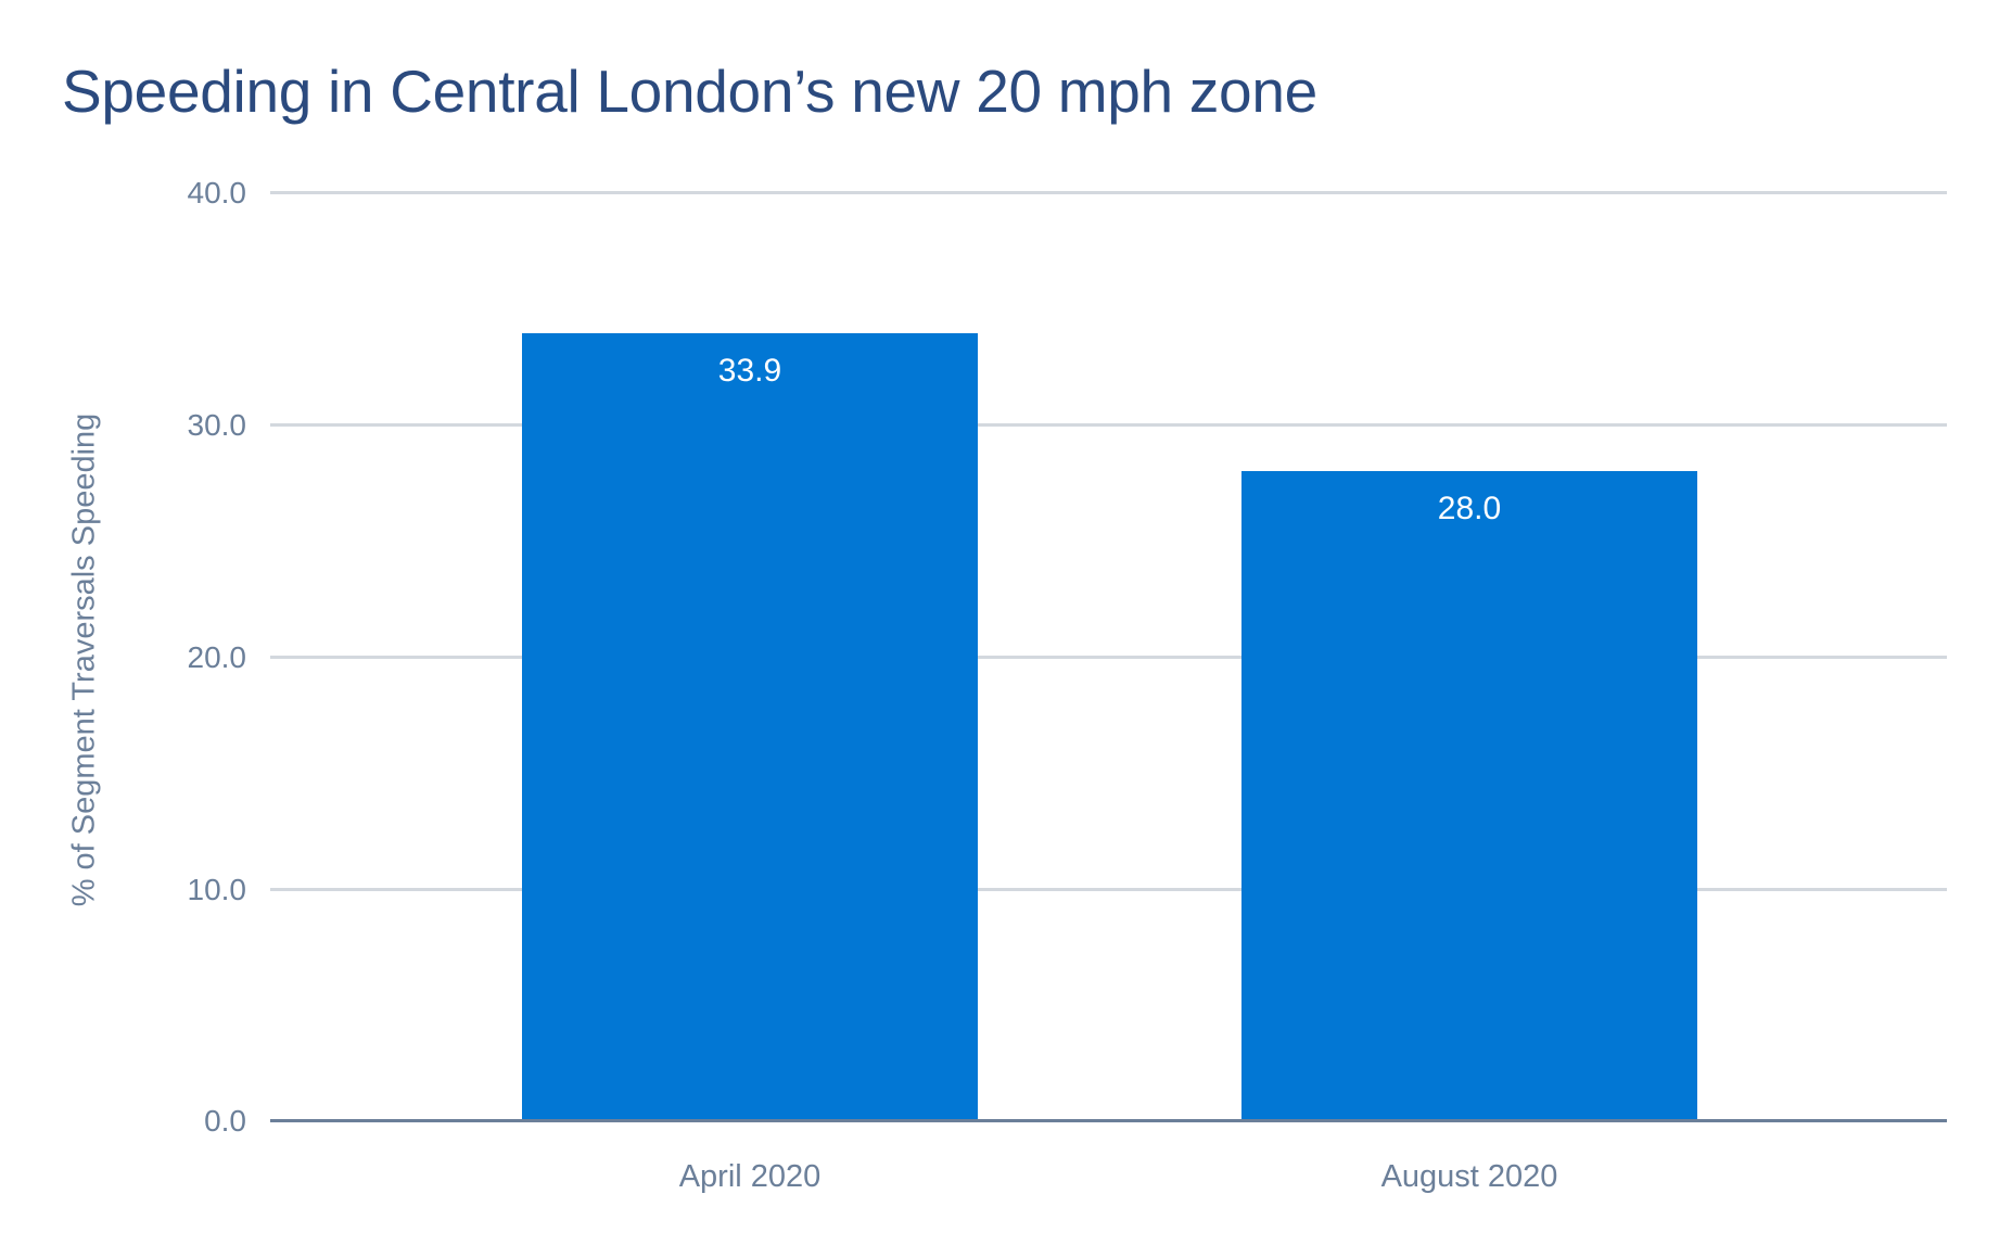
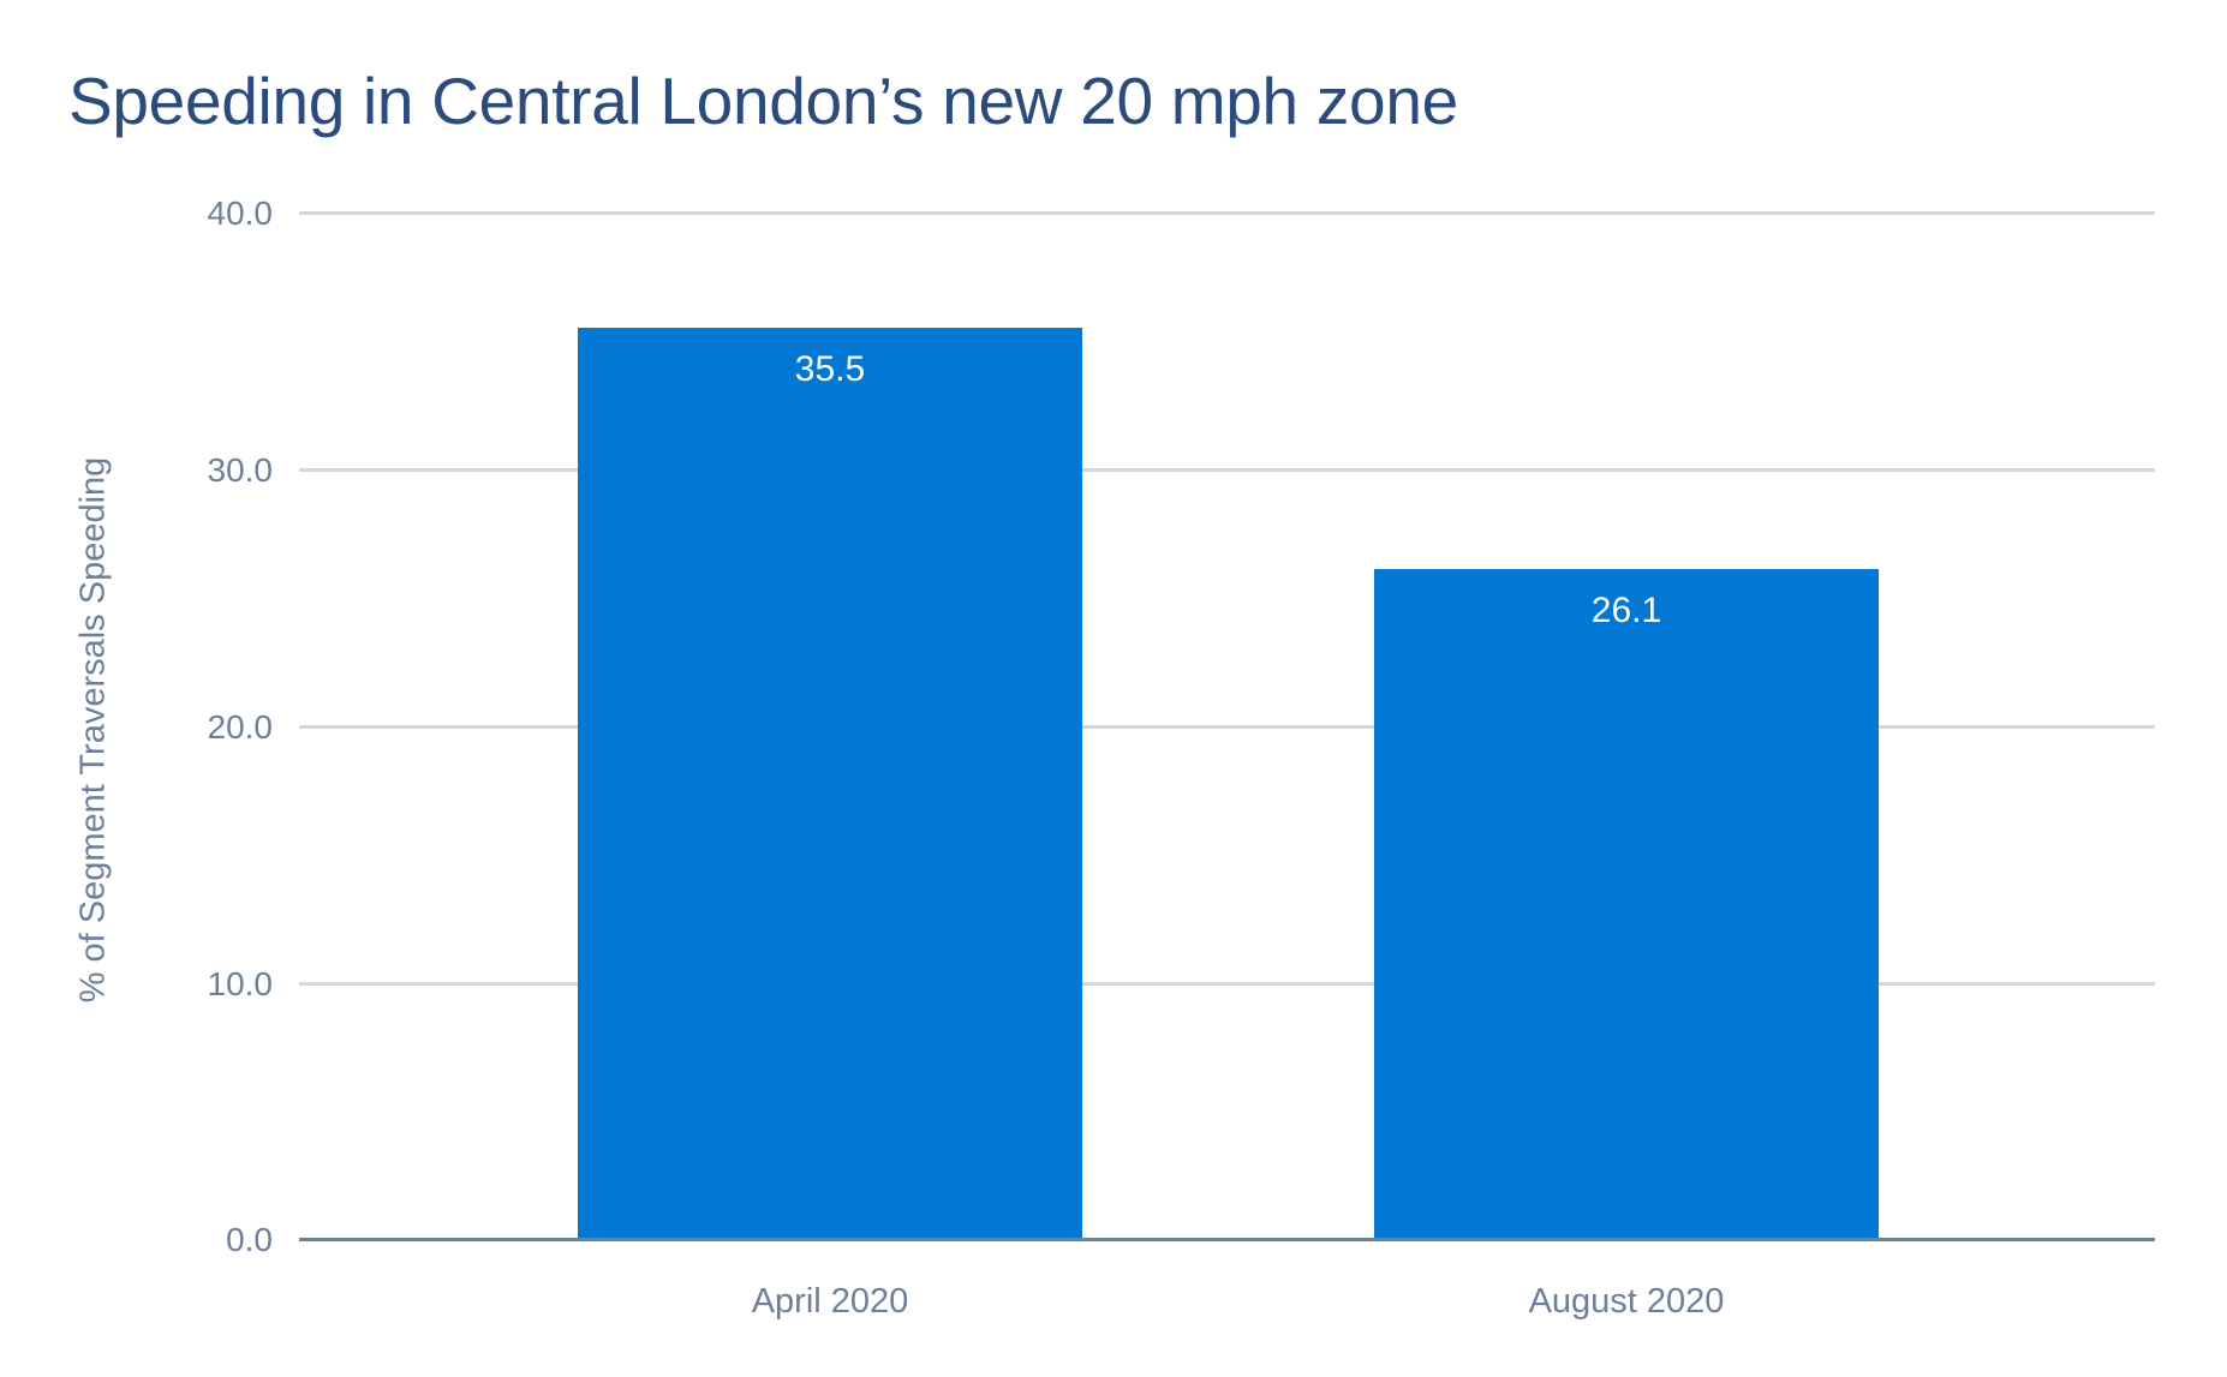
April 2020: 33.9 -> 35.5
August 2020: 28.0 -> 26.1
